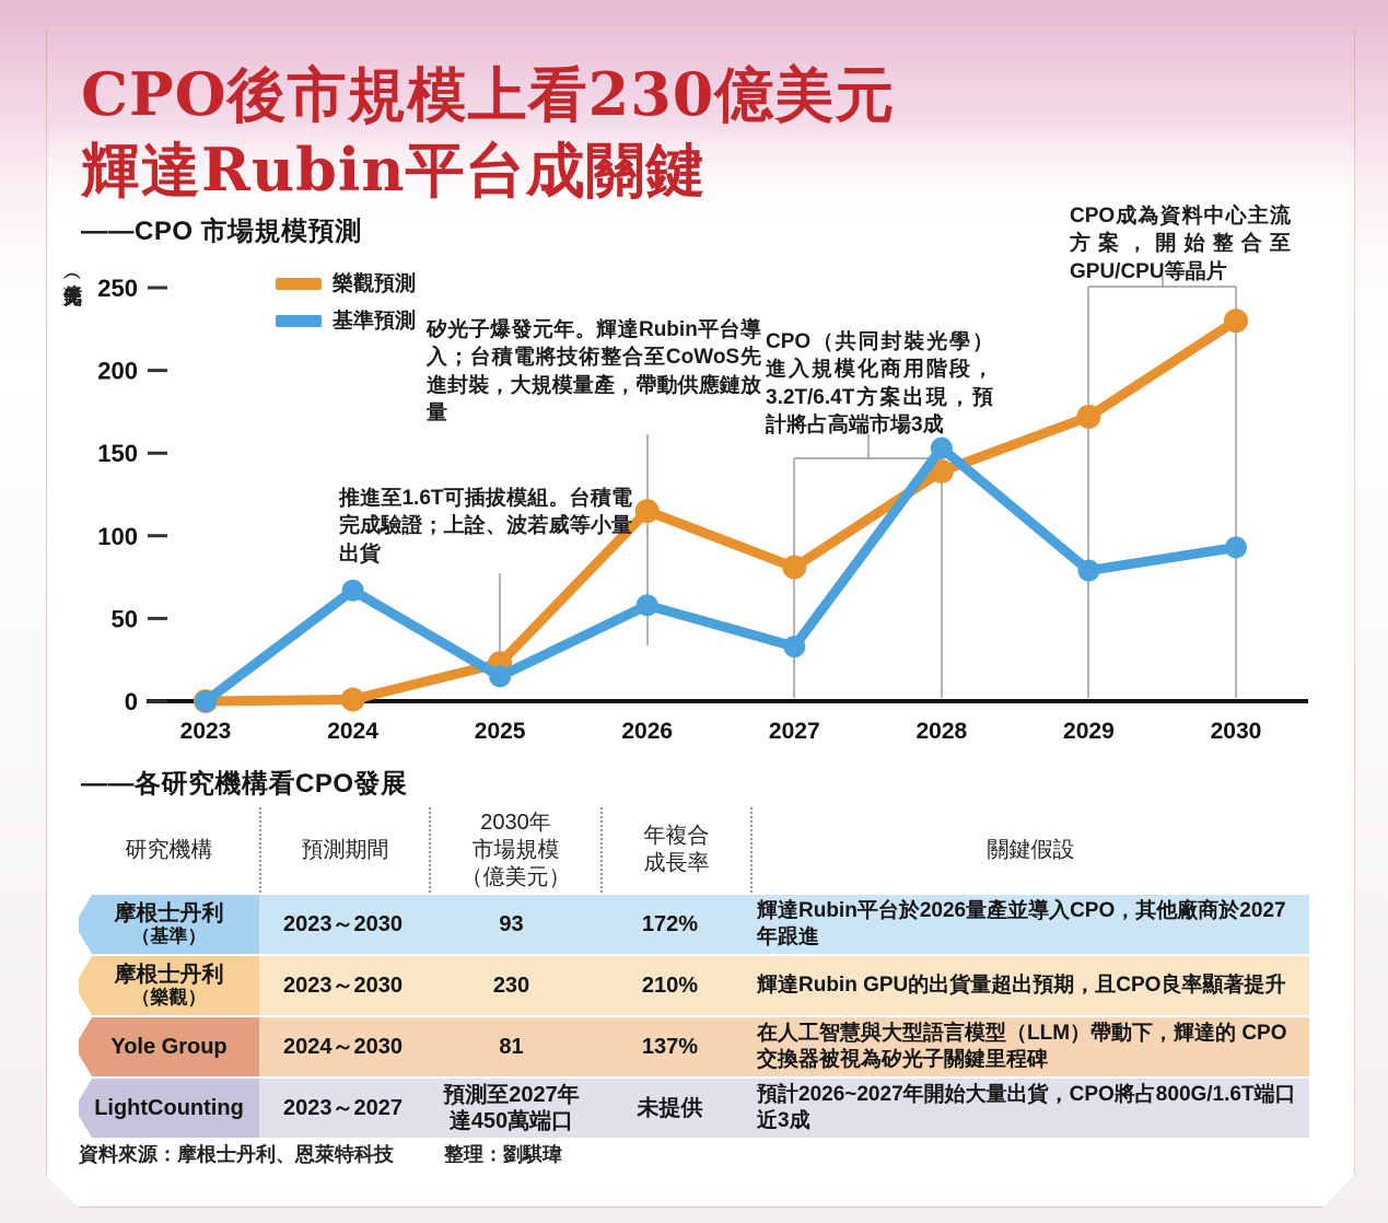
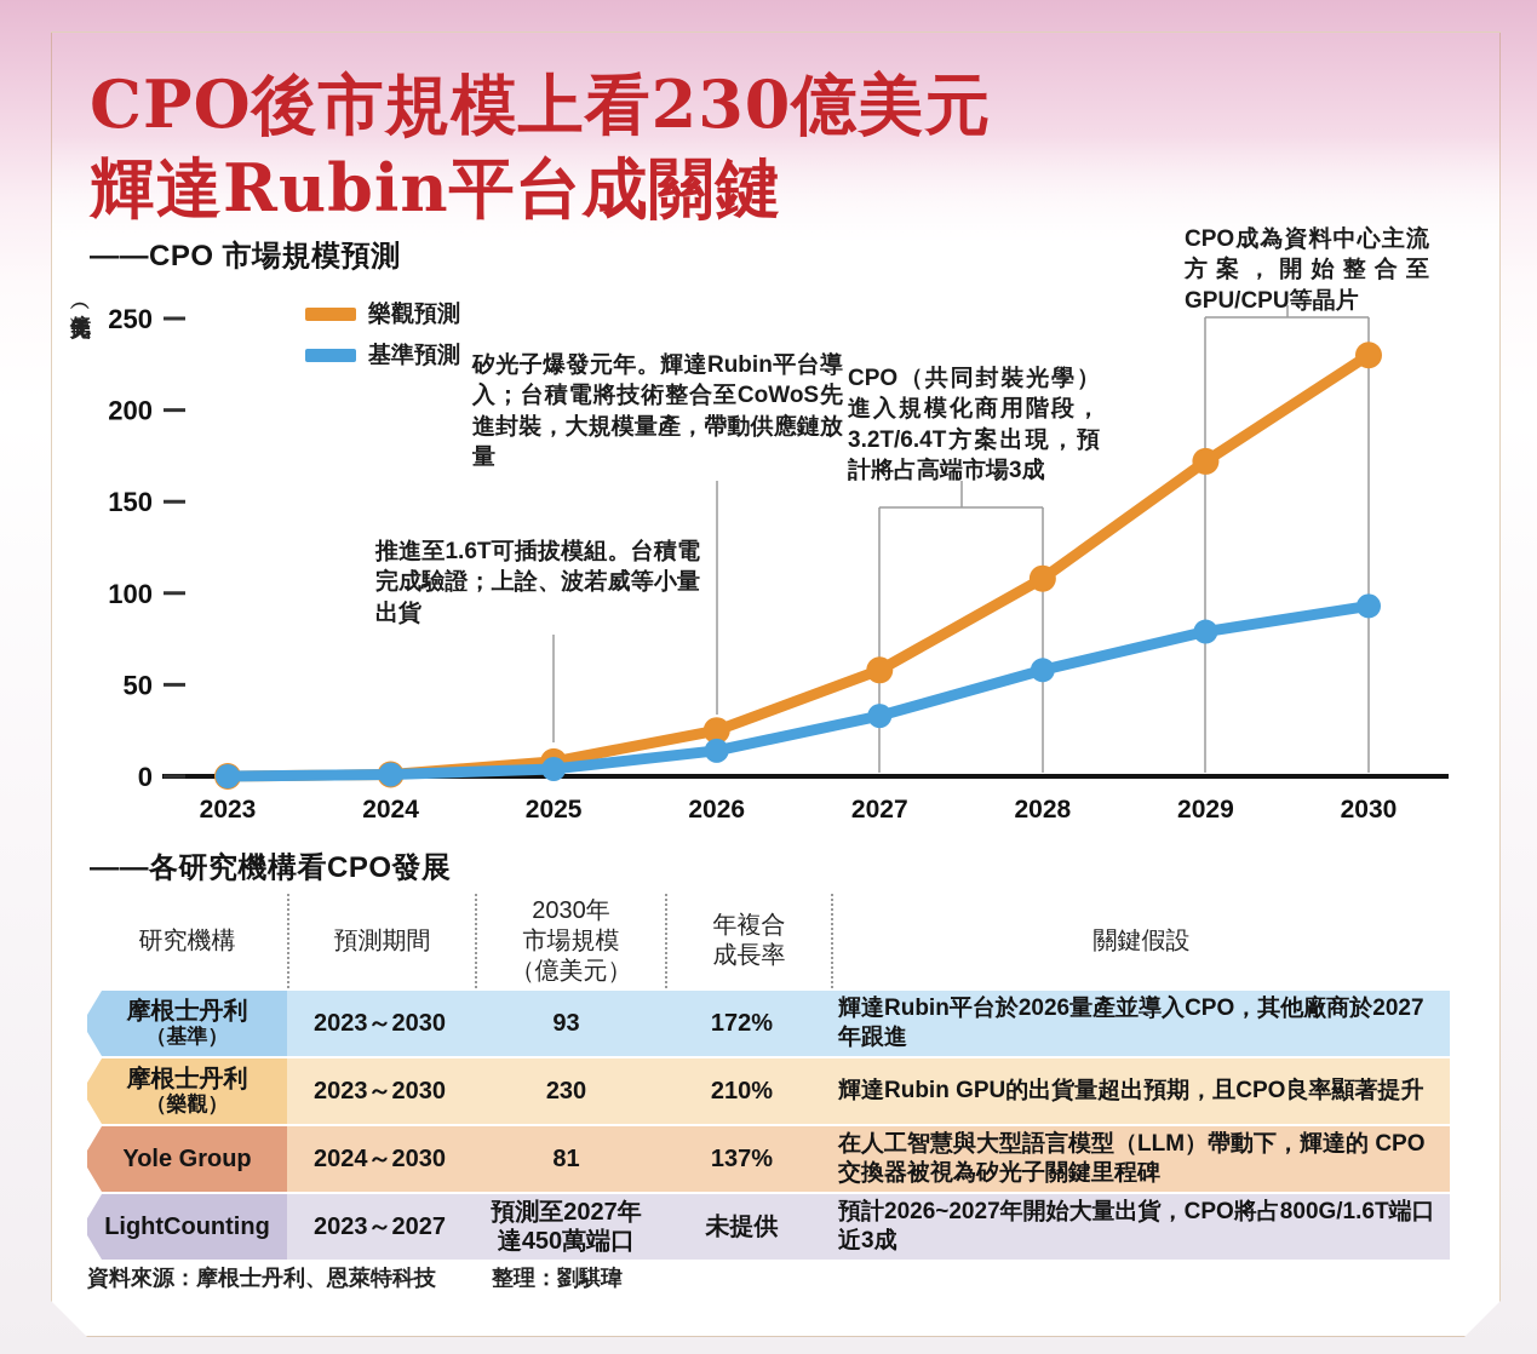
基準預測/2024: 67 -> 1
樂觀預測/2025: 23 -> 8
基準預測/2025: 15 -> 4
樂觀預測/2026: 115 -> 25
基準預測/2026: 58 -> 14
樂觀預測/2027: 81 -> 58
樂觀預測/2028: 139 -> 108
基準預測/2028: 153 -> 58
